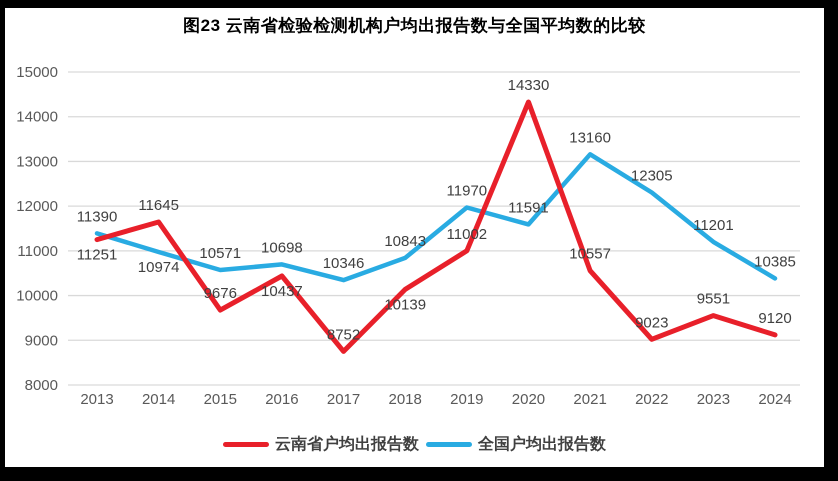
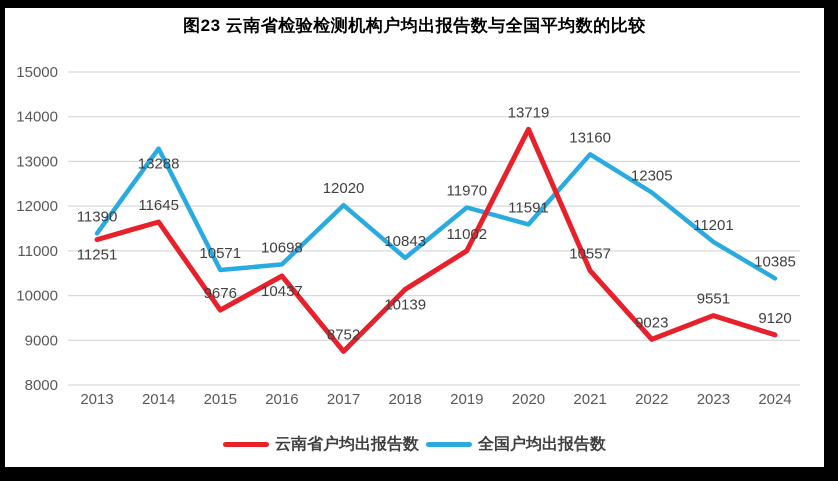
全国户均出报告数/2014: 10974 -> 13288
全国户均出报告数/2017: 10346 -> 12020
云南省户均出报告数/2020: 14330 -> 13719
